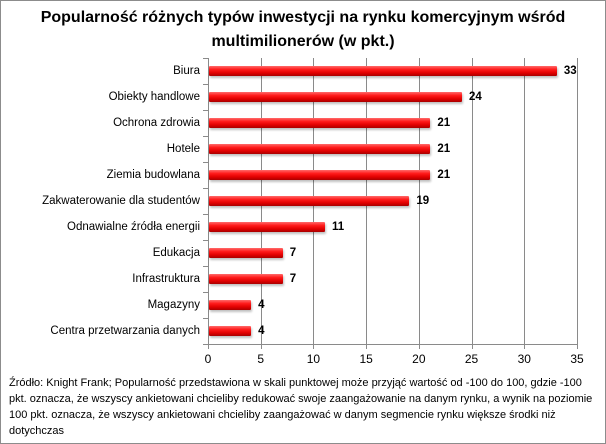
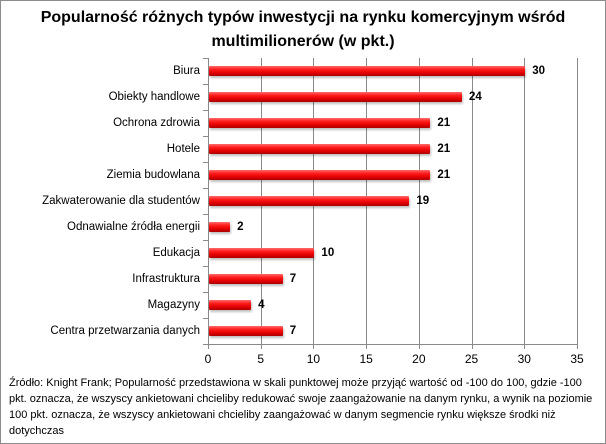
Biura: 33 -> 30
Odnawialne źródła energii: 11 -> 2
Edukacja: 7 -> 10
Centra przetwarzania danych: 4 -> 7
